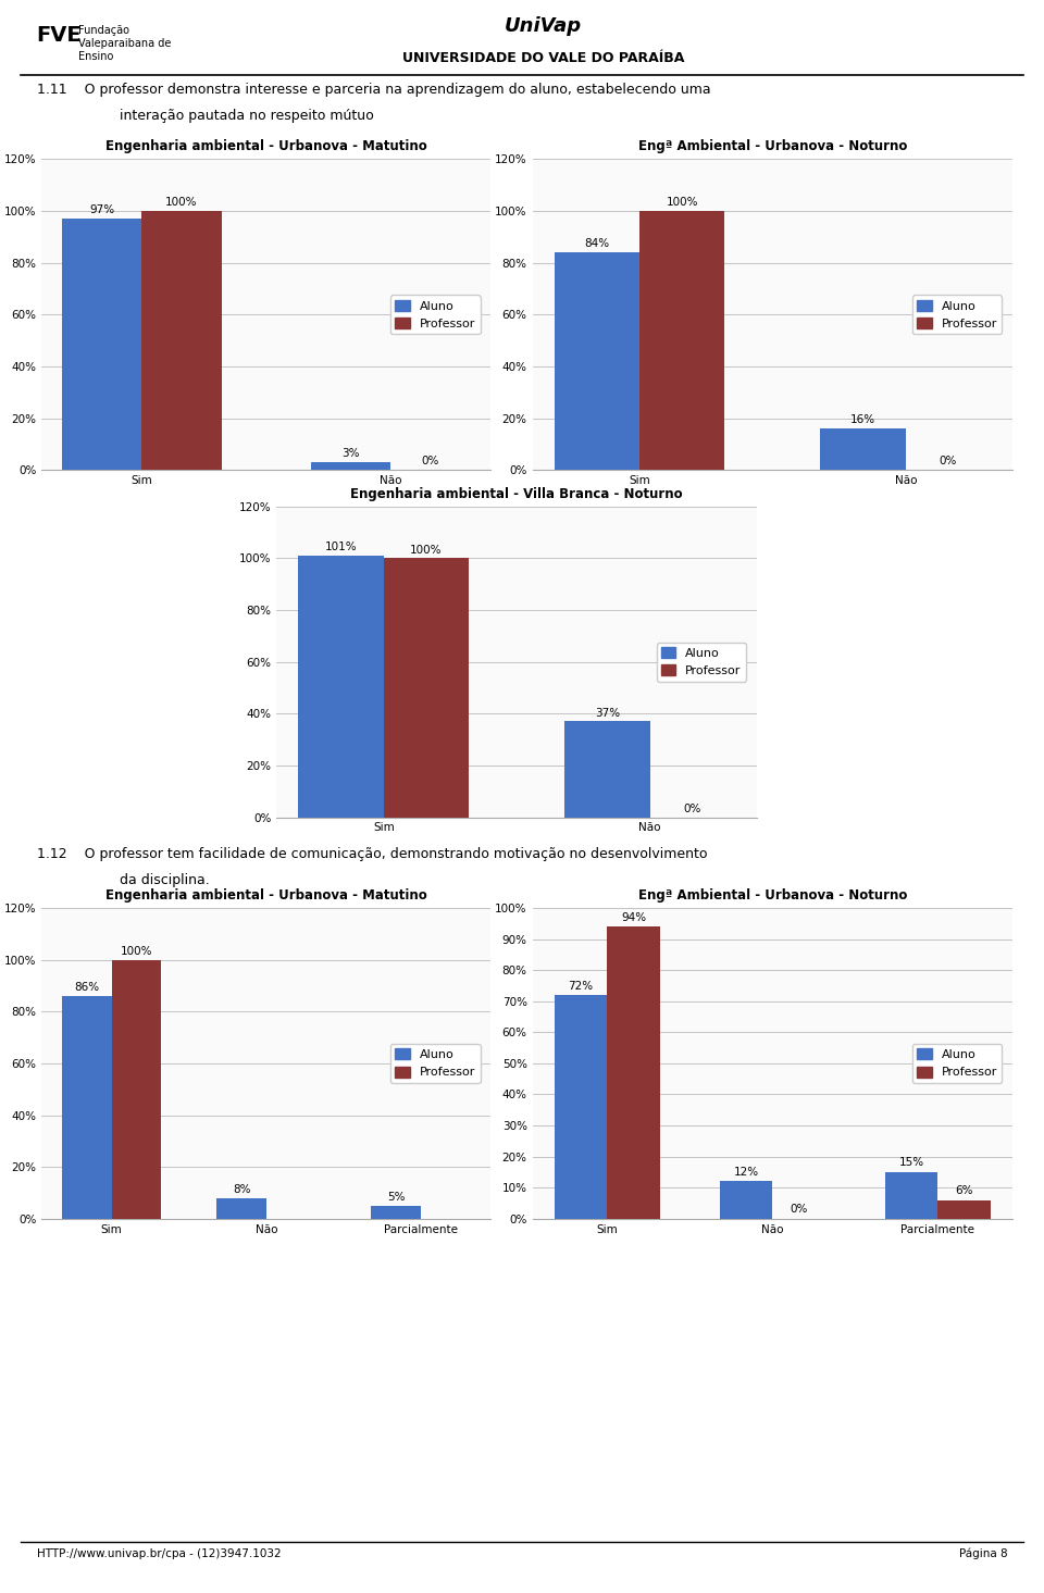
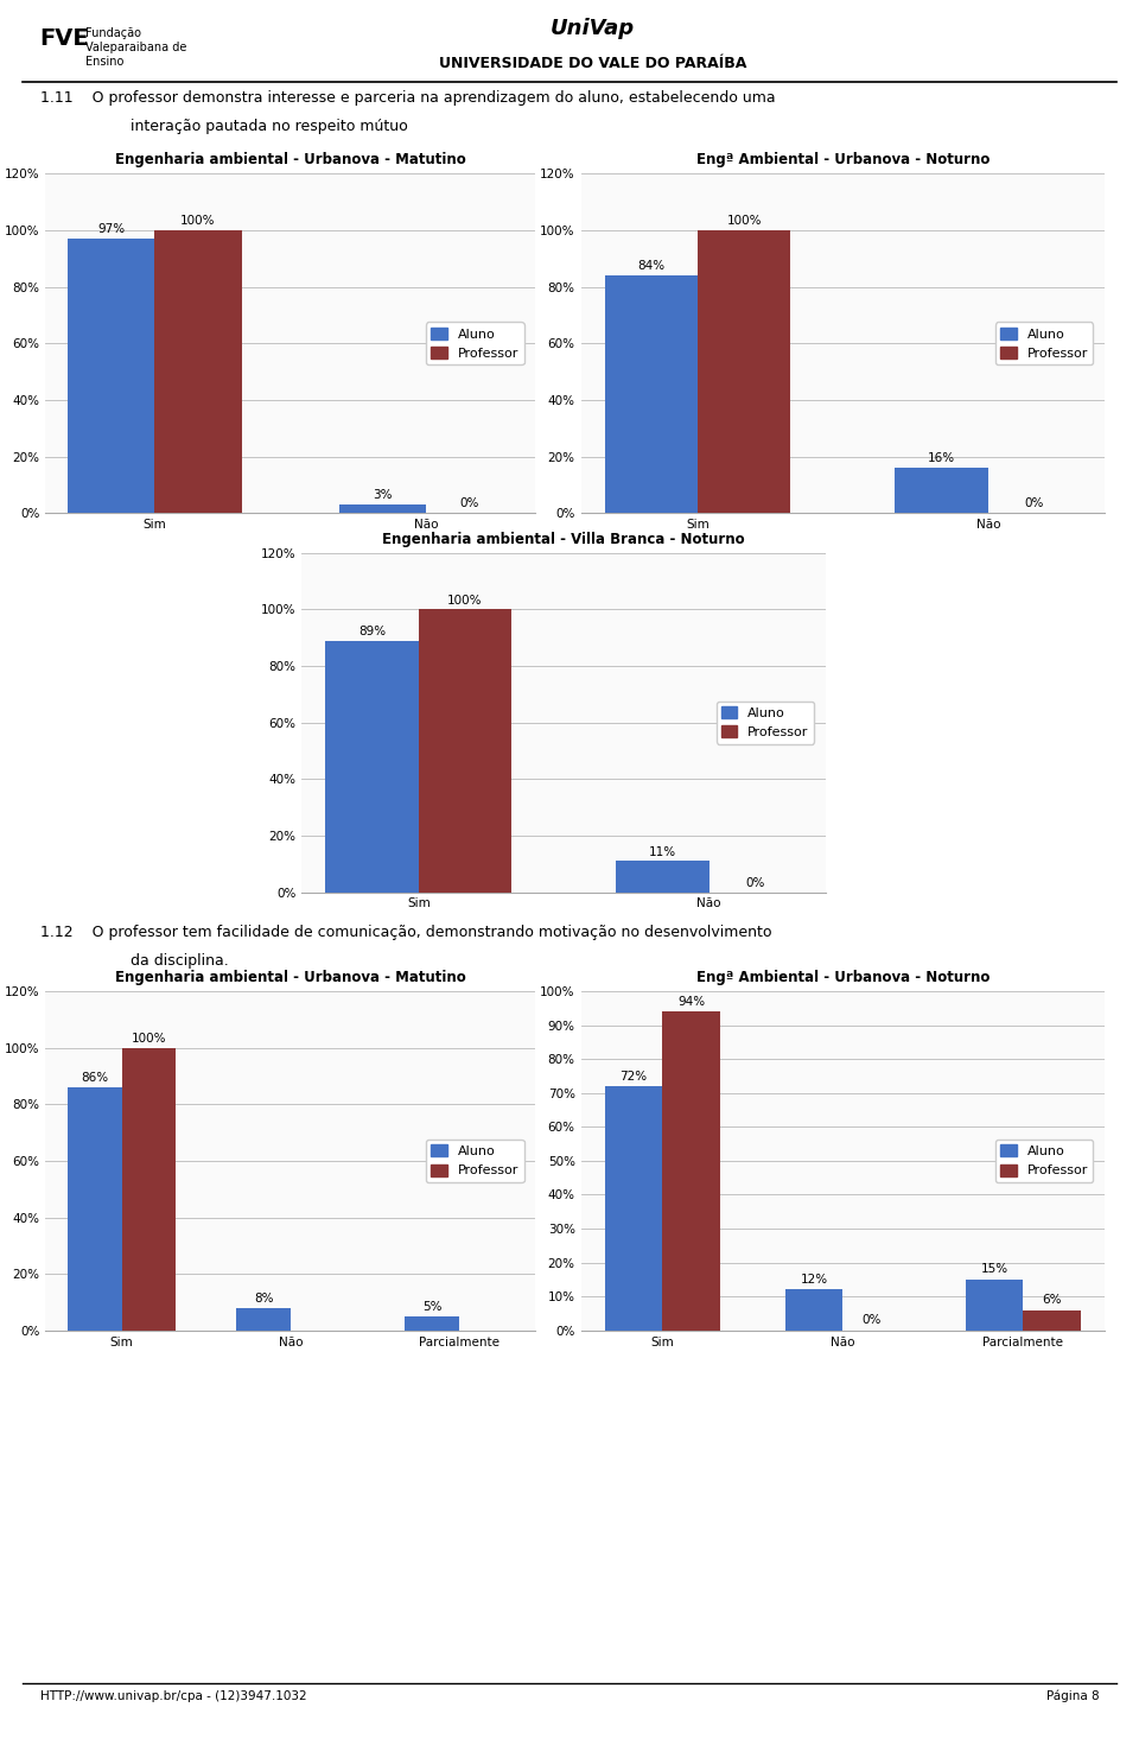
Engenharia ambiental - Villa Branca - Noturno/Aluno/Sim: 101% -> 89%
Engenharia ambiental - Villa Branca - Noturno/Aluno/Não: 37% -> 11%
